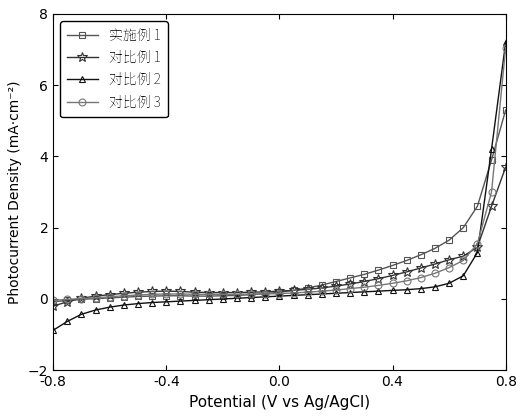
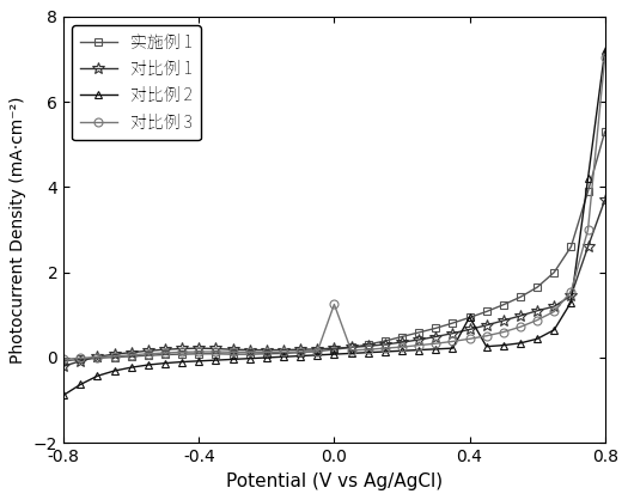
对比例 3/0.0: 0.15 -> 1.25
对比例 2/0.4: 0.24 -> 0.95
